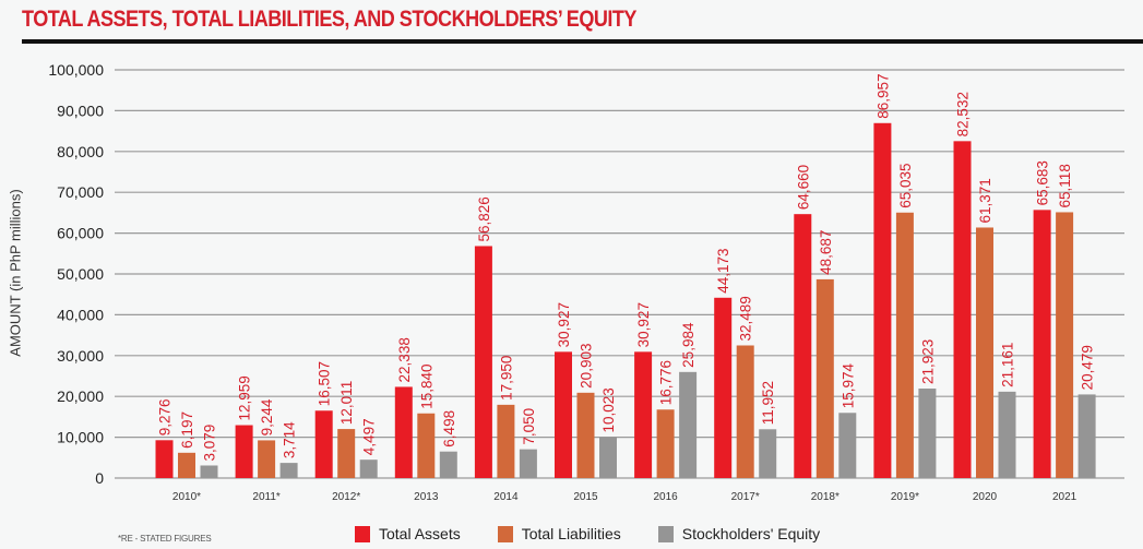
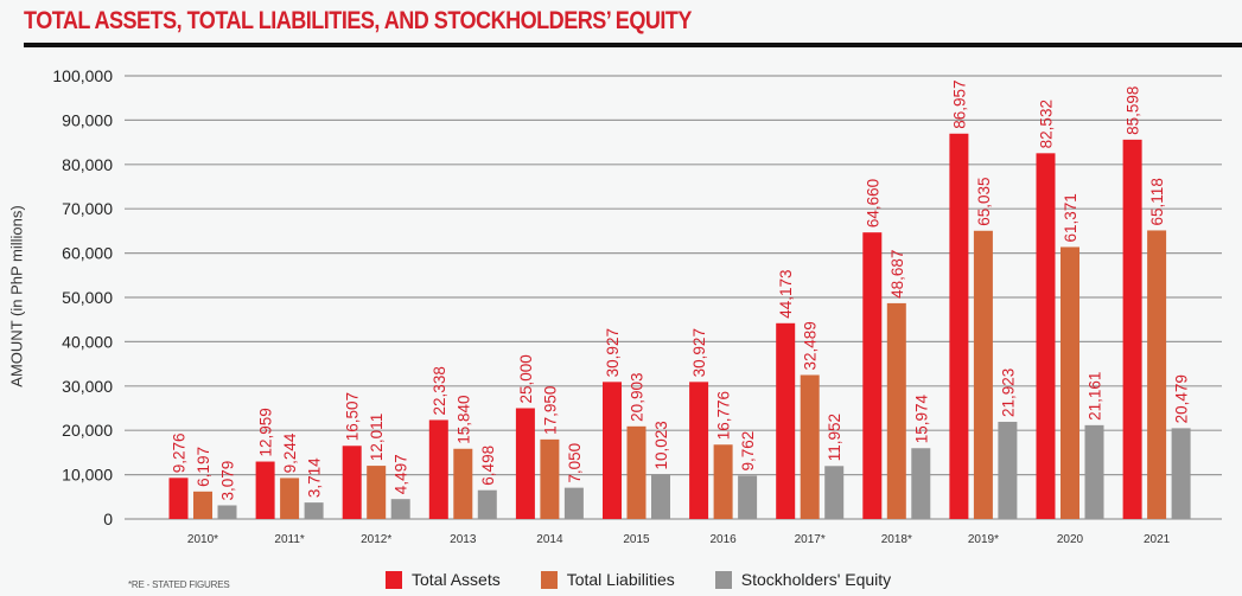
Total Assets/2014: 56,826 -> 25,000
Stockholders' Equity/2016: 25,984 -> 9,762
Total Assets/2021: 65,683 -> 85,598
